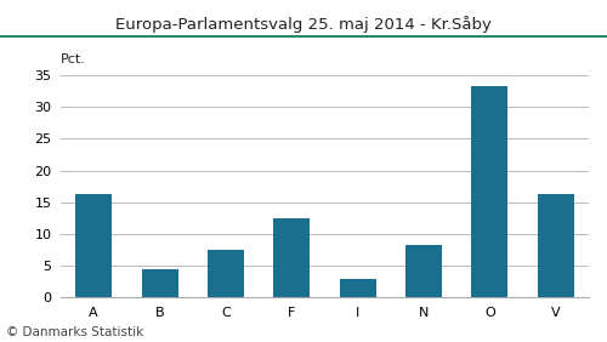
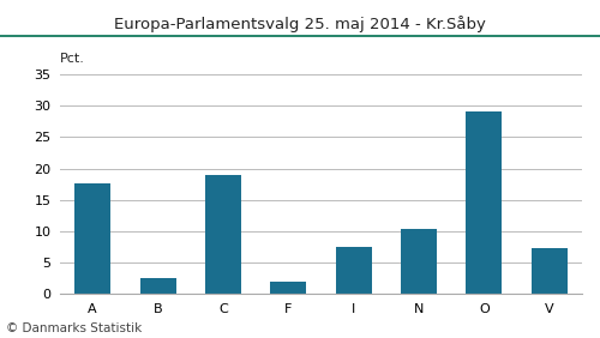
A: 16.2 -> 17.6
B: 4.5 -> 2.6
C: 7.5 -> 19.0
F: 12.5 -> 2.0
I: 3.0 -> 7.6
N: 8.2 -> 10.4
O: 33.2 -> 29.0
V: 16.2 -> 7.4
